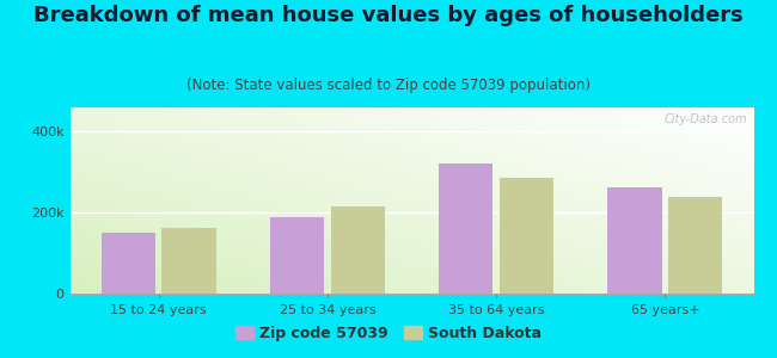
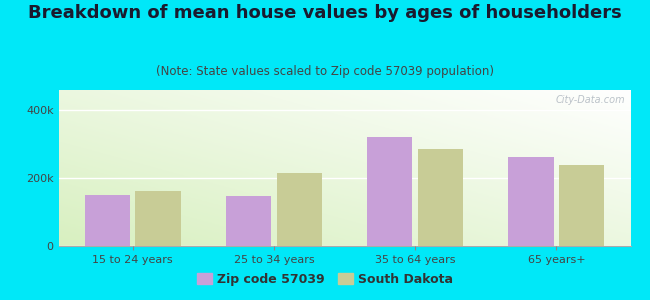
Zip code 57039/25 to 34 years: 190k -> 148k
